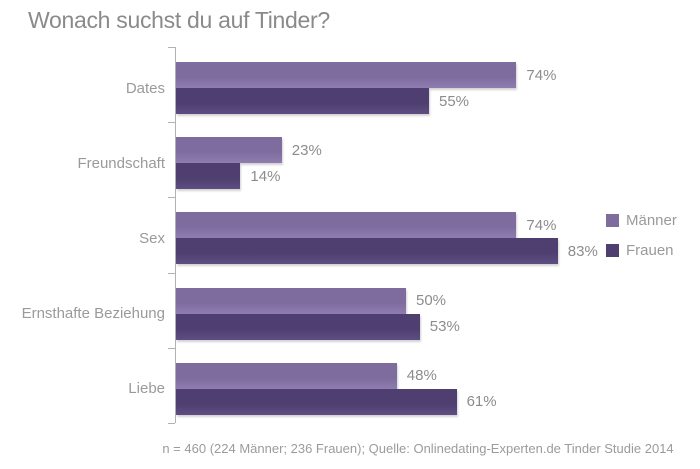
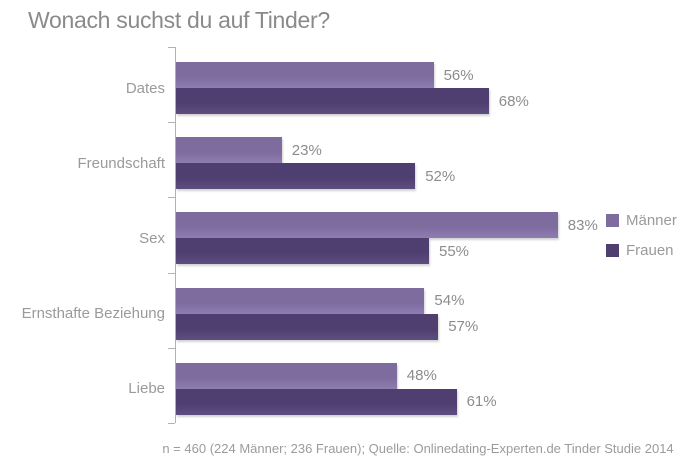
Männer/Dates: 74% -> 56%
Frauen/Dates: 55% -> 68%
Frauen/Freundschaft: 14% -> 52%
Männer/Sex: 74% -> 83%
Frauen/Sex: 83% -> 55%
Männer/Ernsthafte Beziehung: 50% -> 54%
Frauen/Ernsthafte Beziehung: 53% -> 57%
